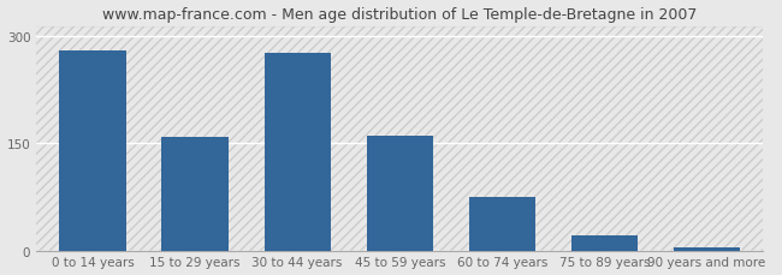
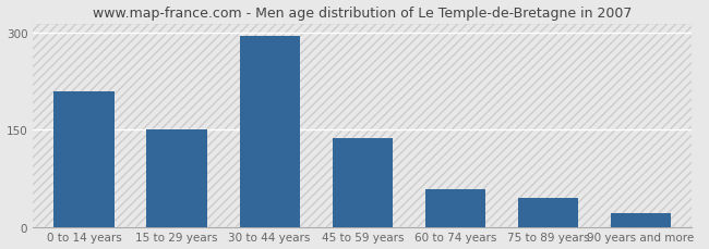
0 to 14 years: 281 -> 210
15 to 29 years: 160 -> 150
30 to 44 years: 277 -> 296
45 to 59 years: 161 -> 138
60 to 74 years: 75 -> 58
75 to 89 years: 22 -> 44
90 years and more: 4 -> 22
